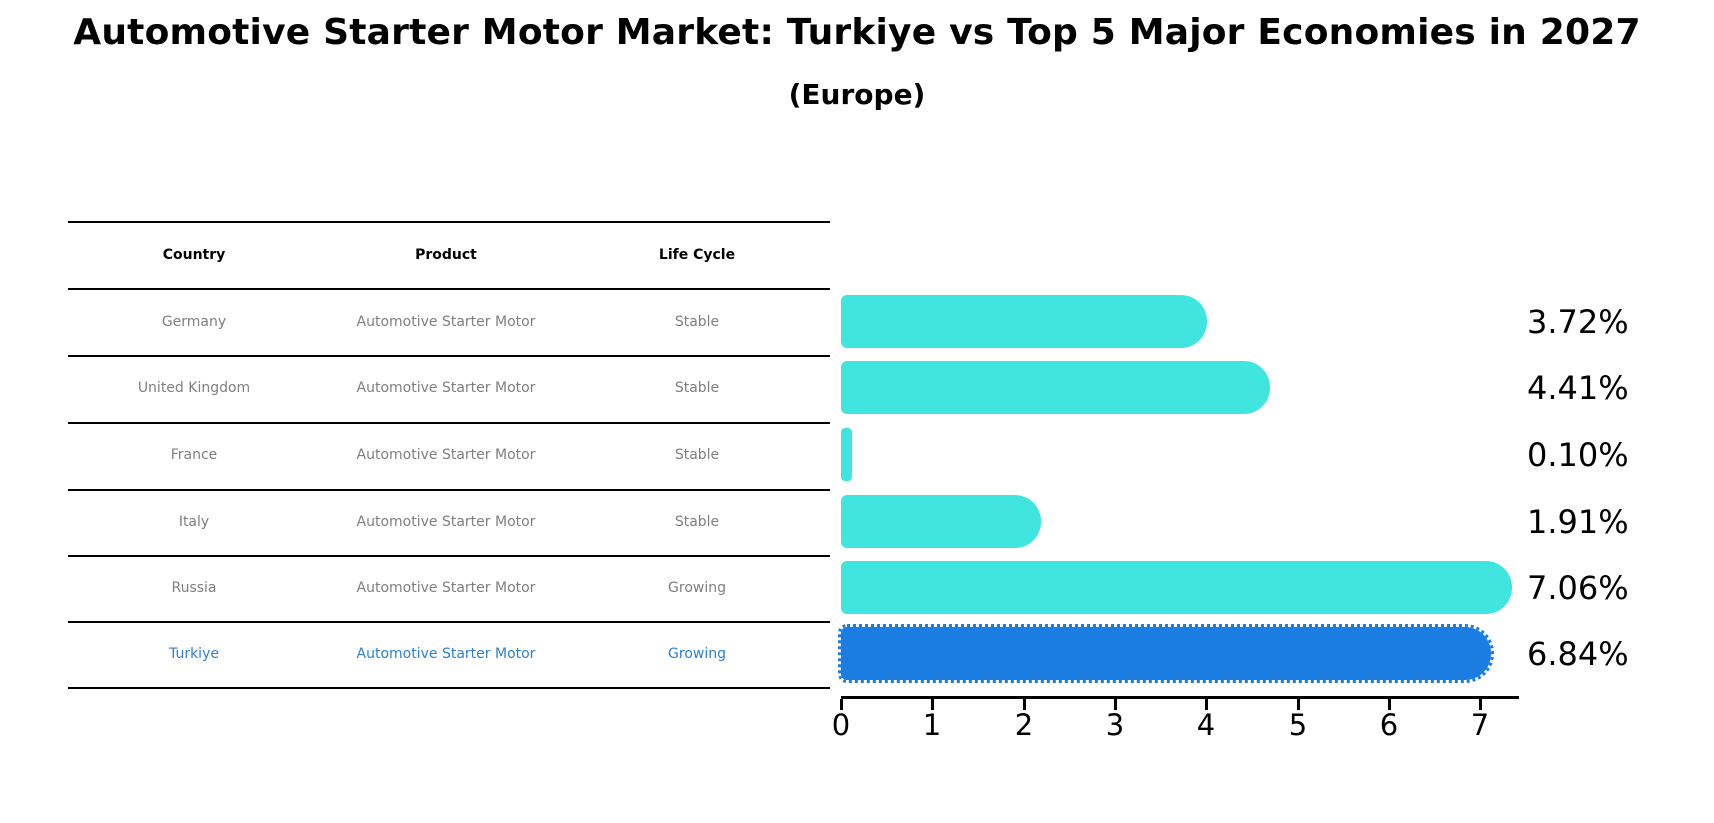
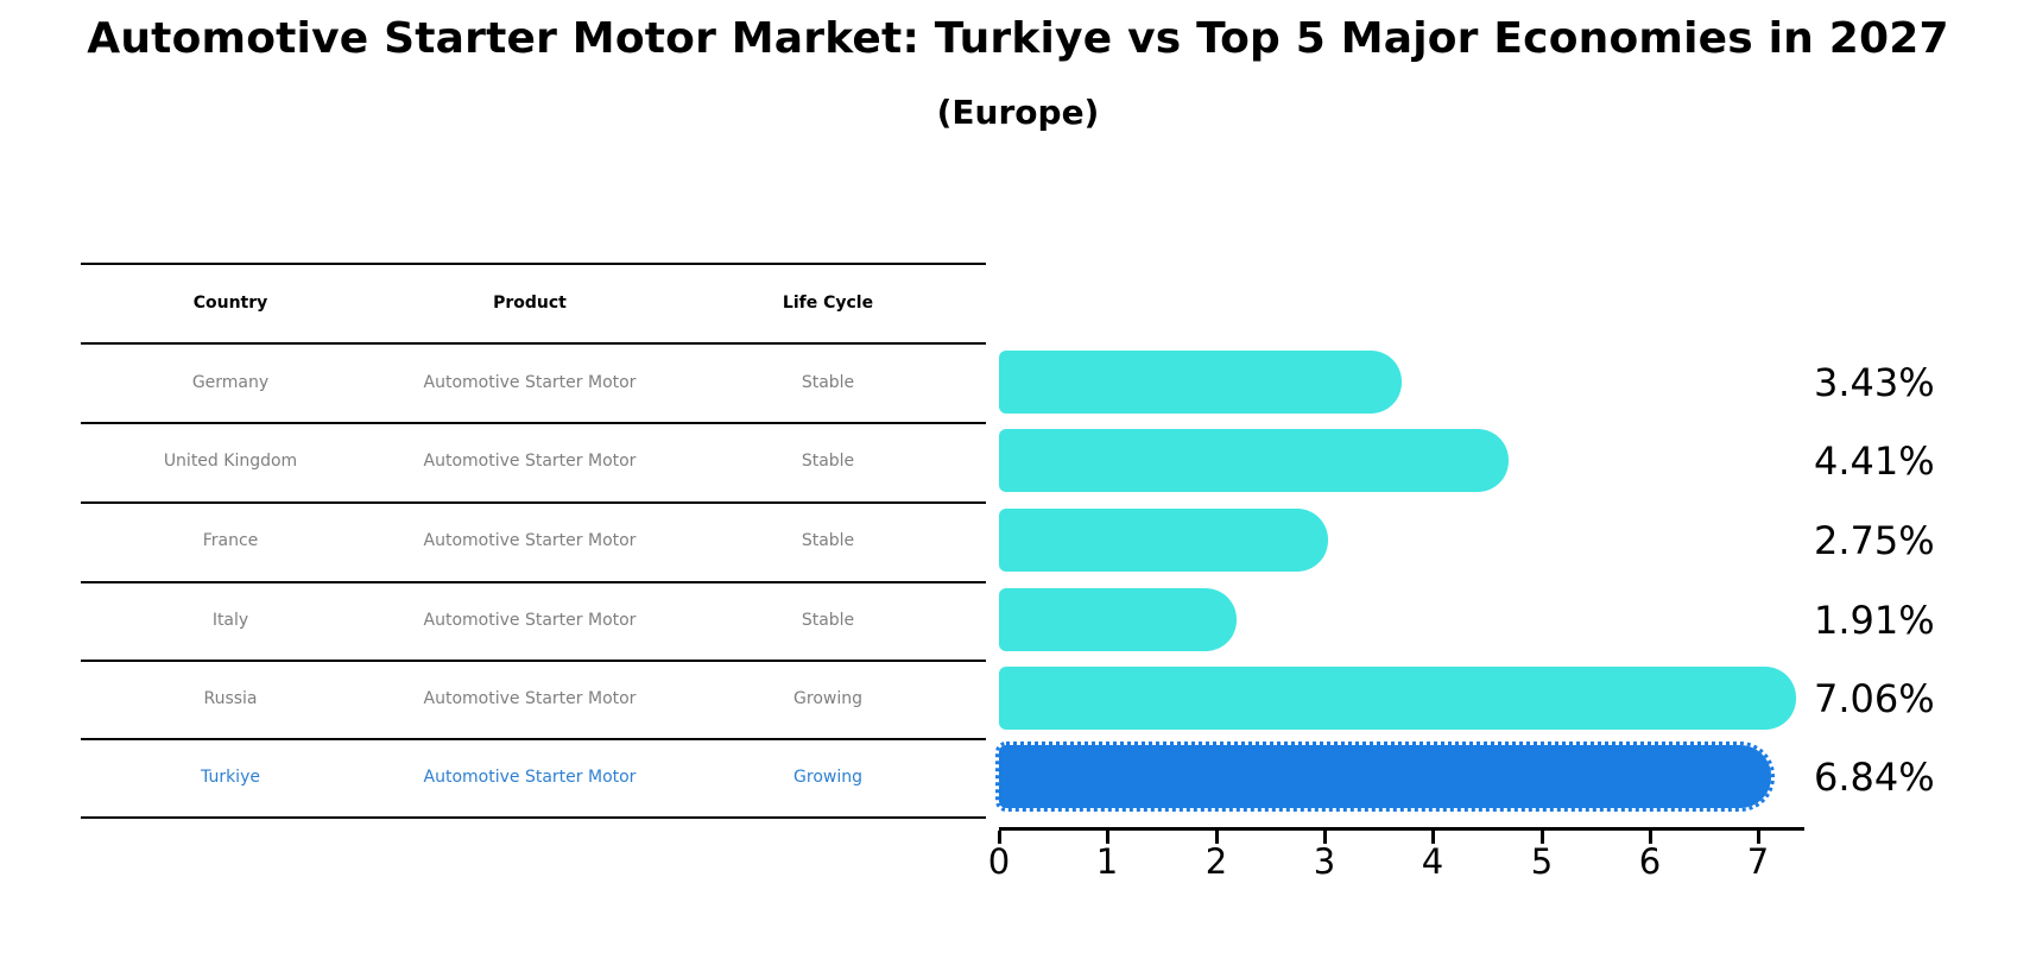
Germany: 3.72% -> 3.43%
France: 0.10% -> 2.75%
